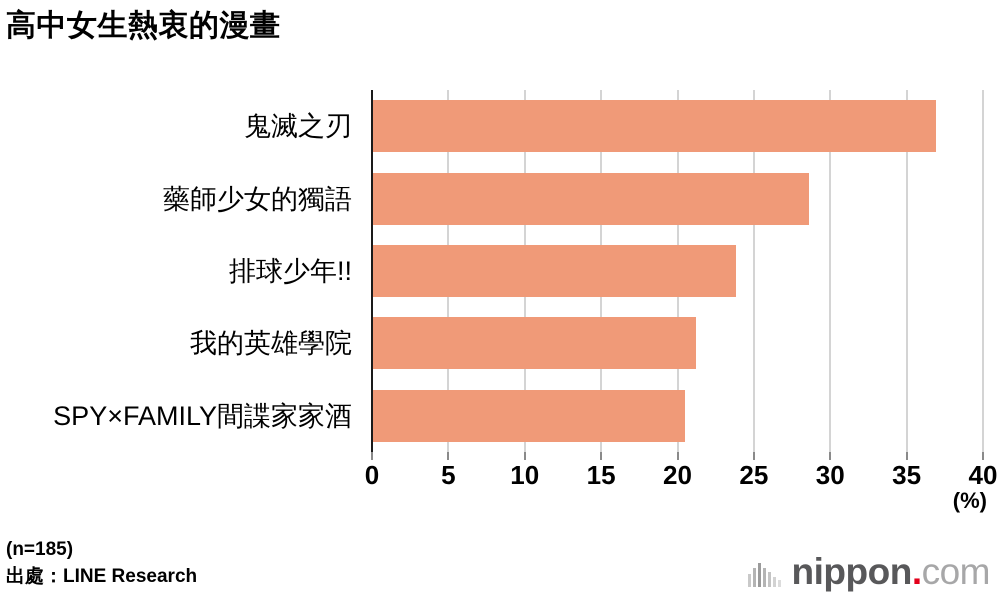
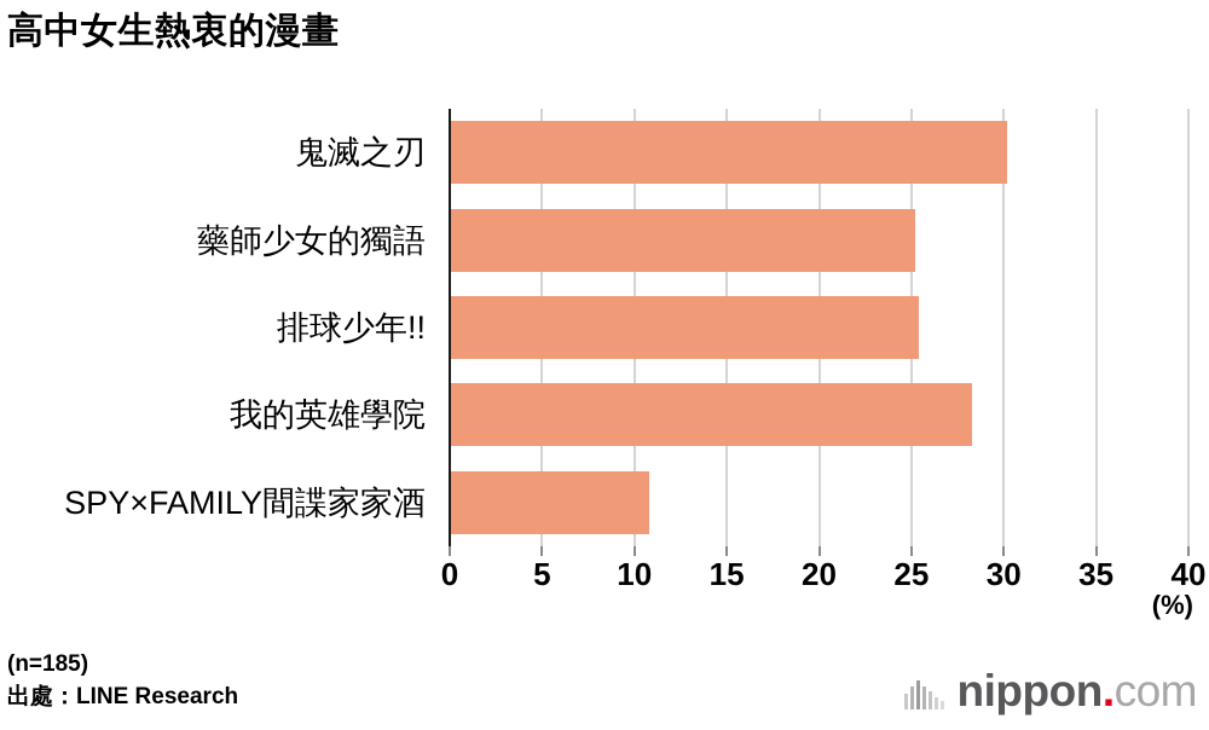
鬼滅之刃: 36.9 -> 30.2
藥師少女的獨語: 28.6 -> 25.2
排球少年!!: 23.8 -> 25.4
我的英雄學院: 21.2 -> 28.3
SPY×FAMILY間諜家家酒: 20.5 -> 10.8
